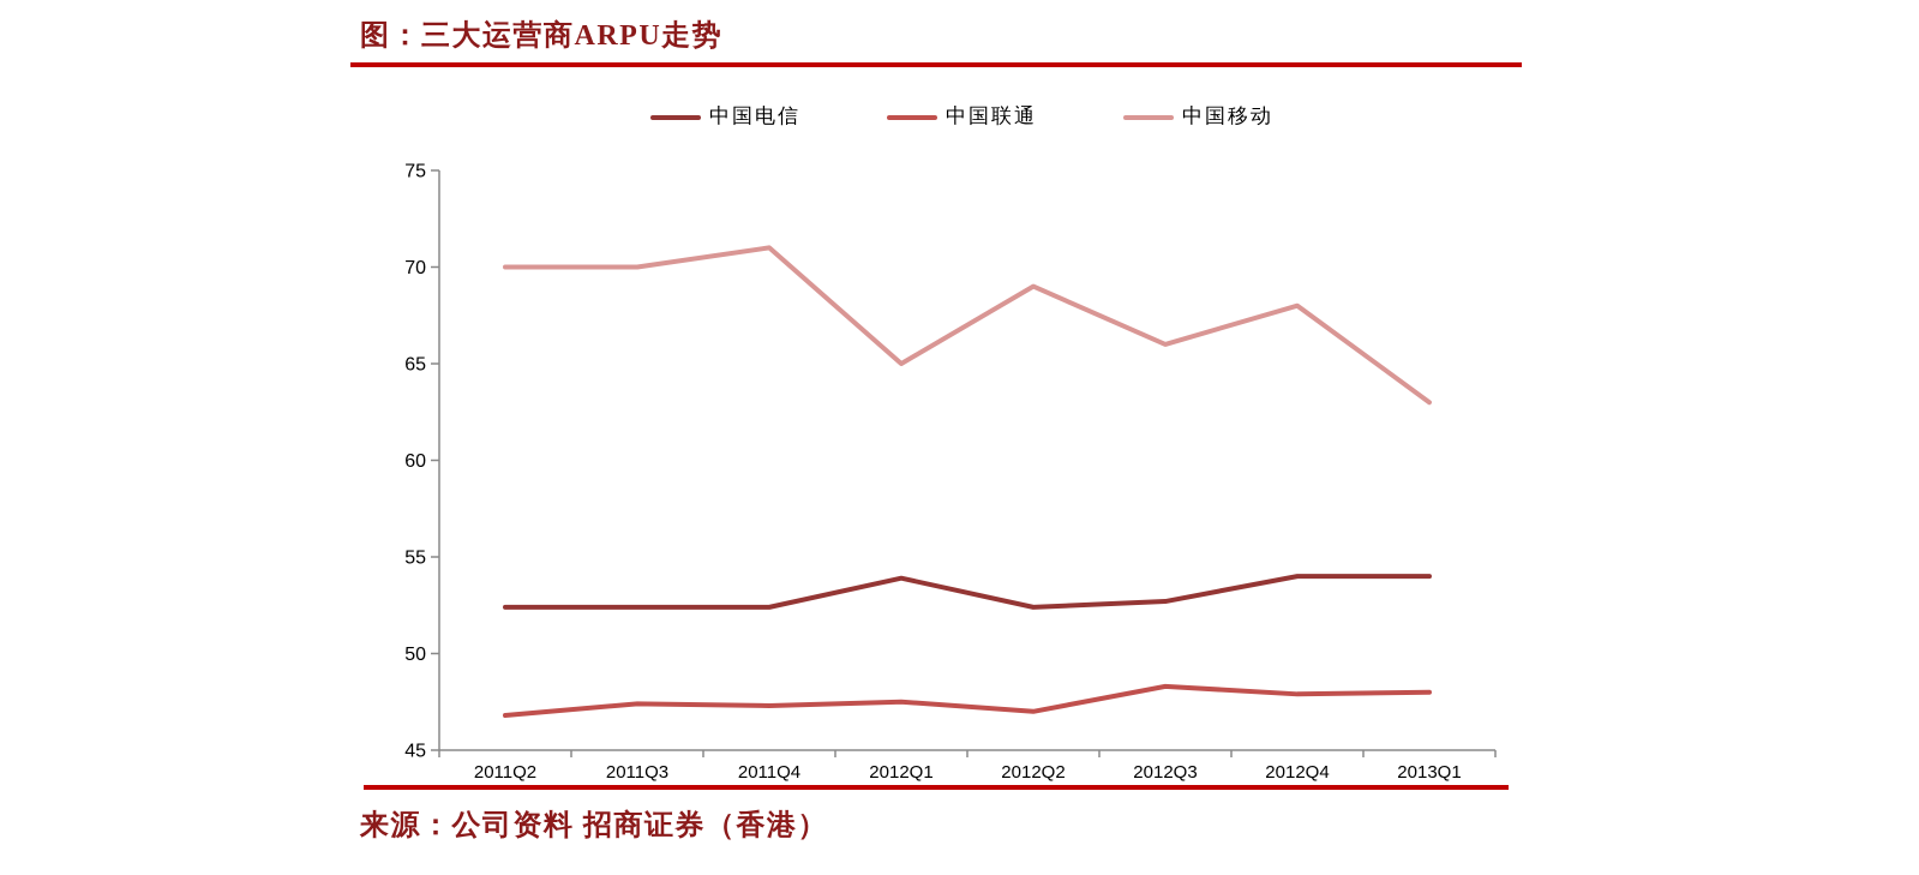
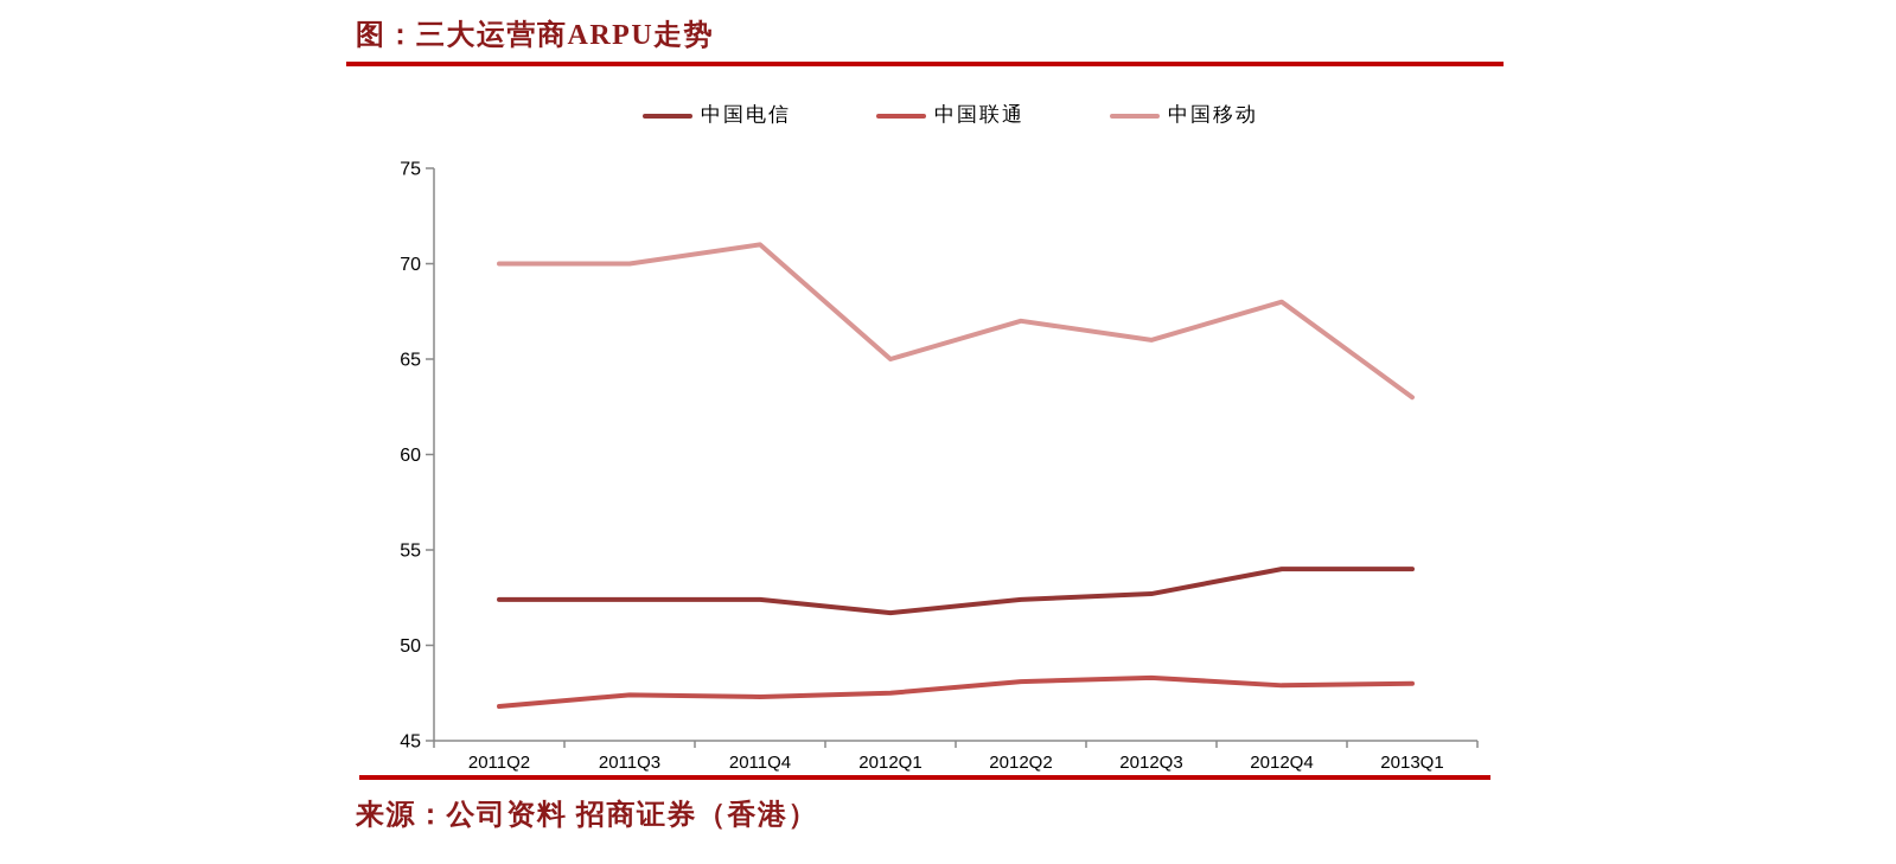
中国电信/2012Q1: 53.9 -> 51.7
中国联通/2012Q2: 47.0 -> 48.1
中国移动/2012Q2: 69 -> 67
